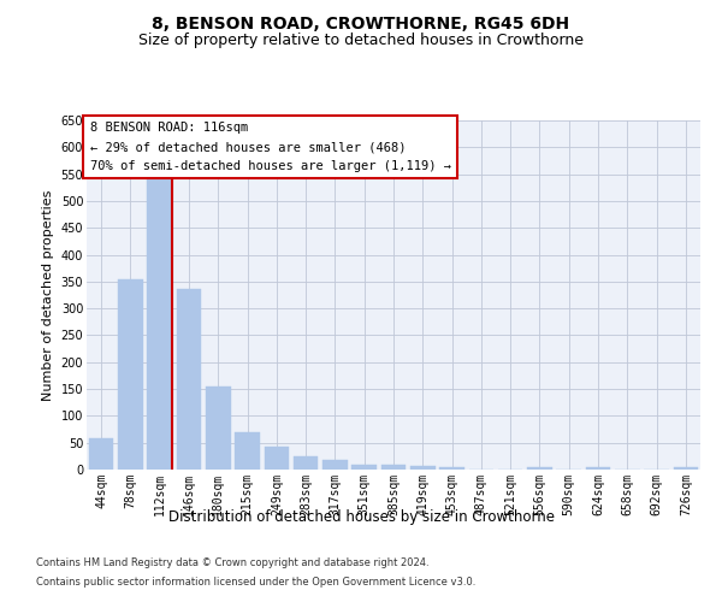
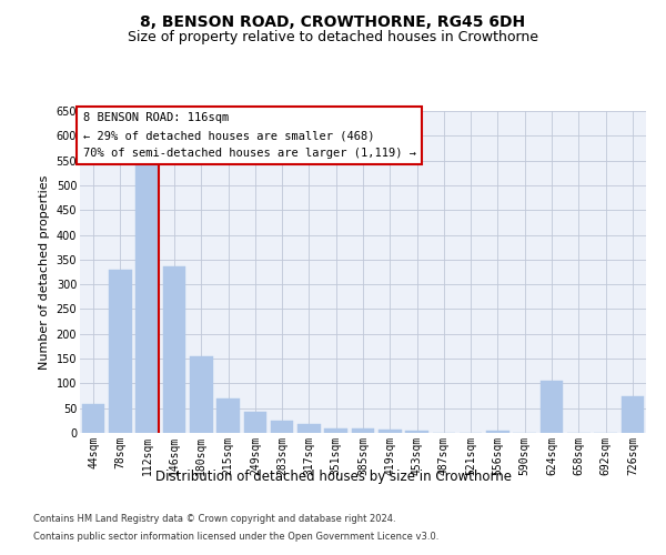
78sqm: 355 -> 330
624sqm: 5 -> 105
726sqm: 5 -> 75
